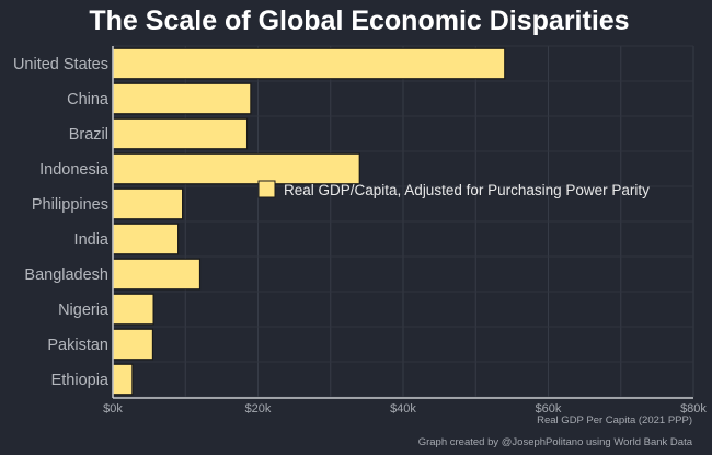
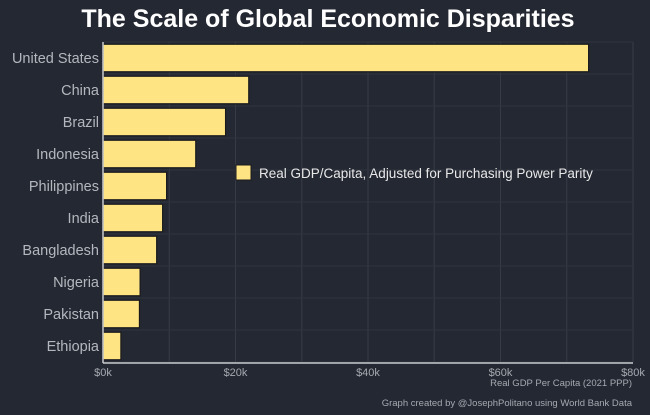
United States: $54k -> $73k
China: $19k -> $22k
Indonesia: $34k -> $14k
Bangladesh: $12k -> $8k
